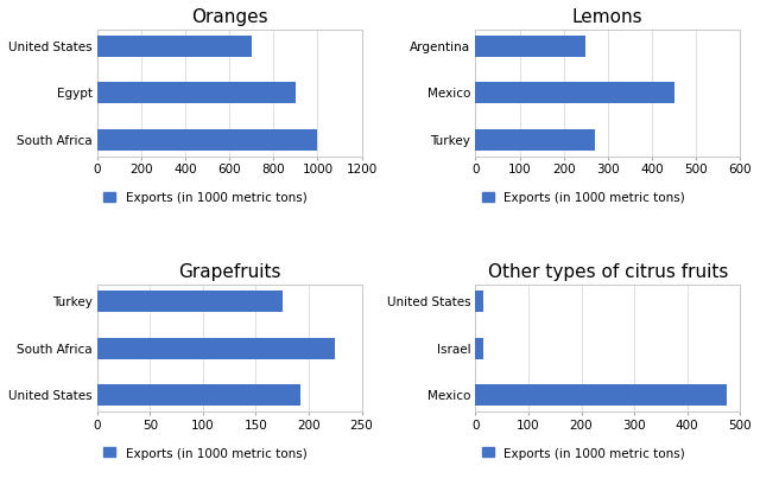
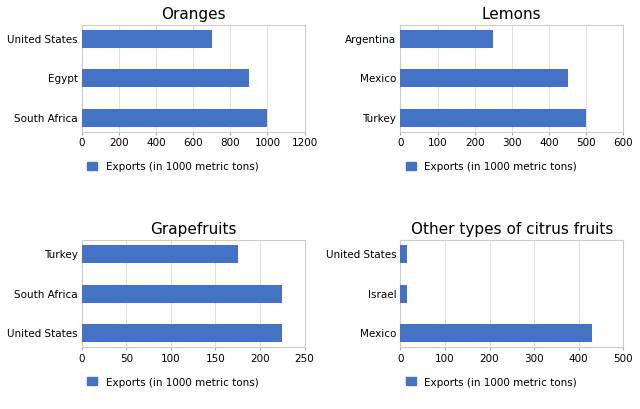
Lemons/Turkey: 270 -> 500
Grapefruits/United States: 192 -> 225
Other types of citrus fruits/Mexico: 475 -> 430
